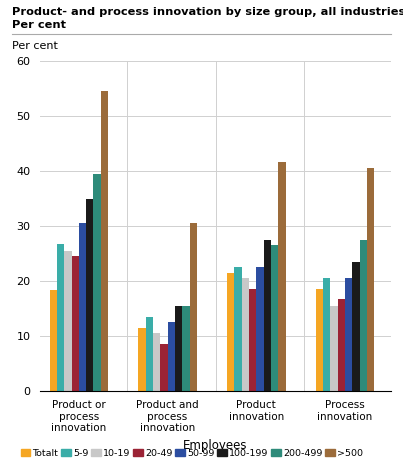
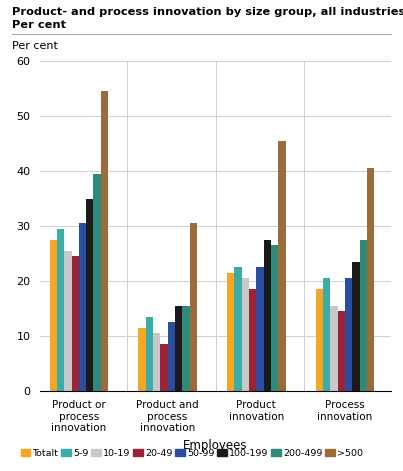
Totalt/Product or process innovation: 18.4 -> 27.5
5-9/Product or process innovation: 26.8 -> 29.5
>500/Product innovation: 41.6 -> 45.5
20-49/Process innovation: 16.8 -> 14.5
